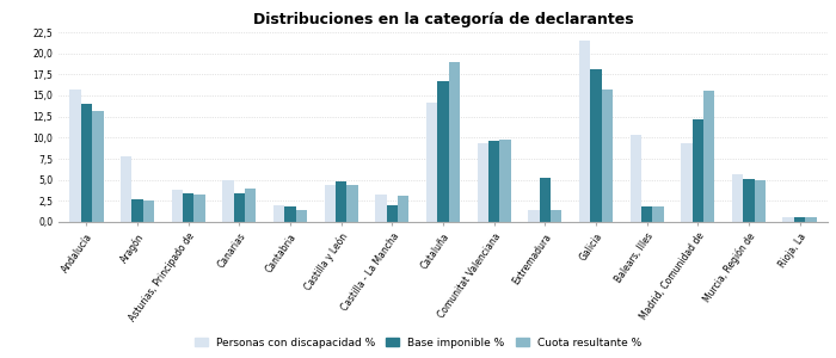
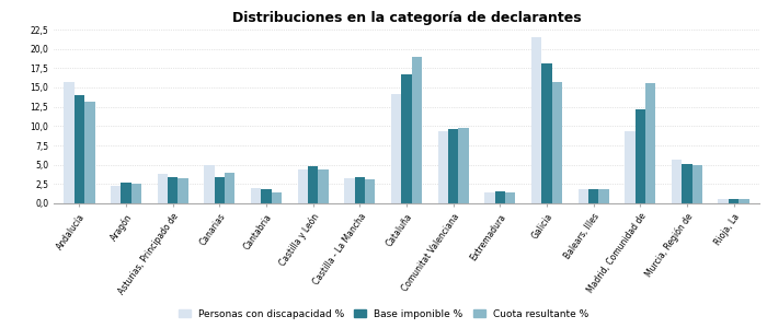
Personas con discapacidad %/Aragón: 7,8 -> 2,3
Base imponible %/Castilla - La Mancha: 2,0 -> 3,4
Base imponible %/Extremadura: 5,2 -> 1,5
Personas con discapacidad %/Balears, Illes: 10,4 -> 1,8
